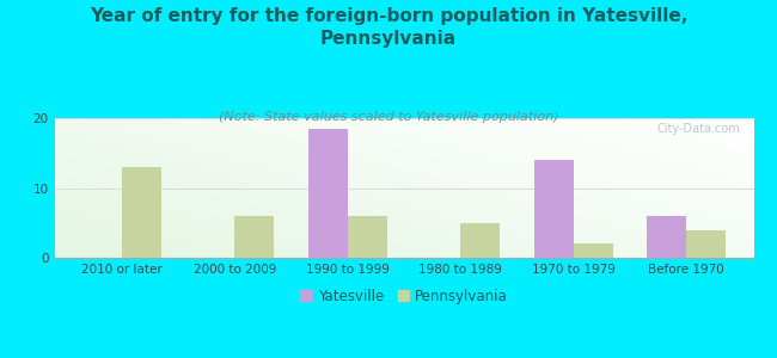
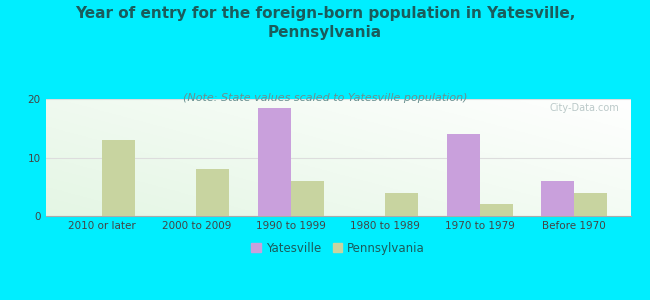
Pennsylvania/2000 to 2009: 6 -> 8
Pennsylvania/1980 to 1989: 5 -> 4
